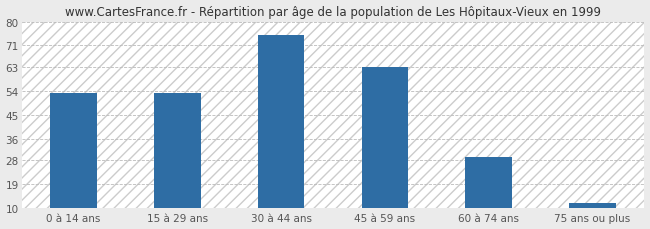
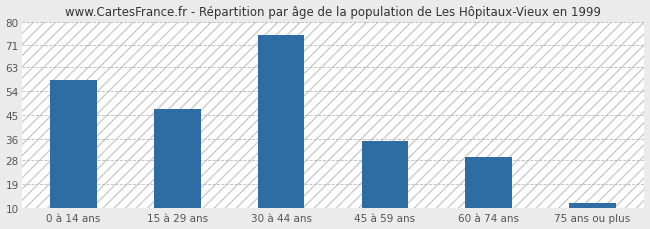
0 à 14 ans: 53 -> 58
15 à 29 ans: 53 -> 47
45 à 59 ans: 63 -> 35
